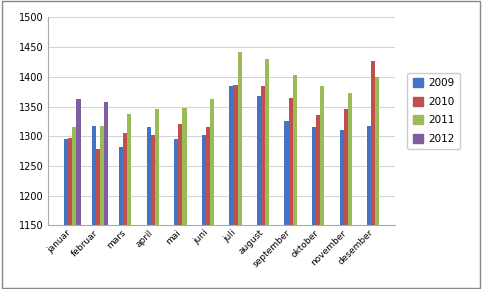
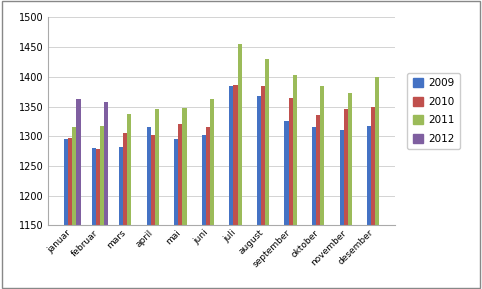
2009/februar: 1318 -> 1280
2011/juli: 1442 -> 1455
2010/desember: 1426 -> 1350
